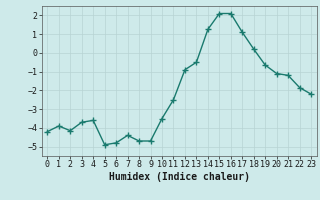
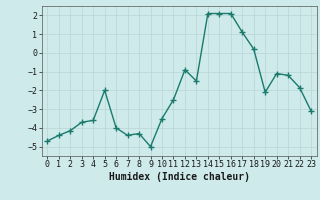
0: -4.2 -> -4.7
1: -3.9 -> -4.4
5: -4.9 -> -2.0
6: -4.8 -> -4.0
8: -4.7 -> -4.3
9: -4.7 -> -5.0
13: -0.5 -> -1.5
14: 1.2 -> 2.1
19: -0.7 -> -2.1
23: -2.2 -> -3.1
